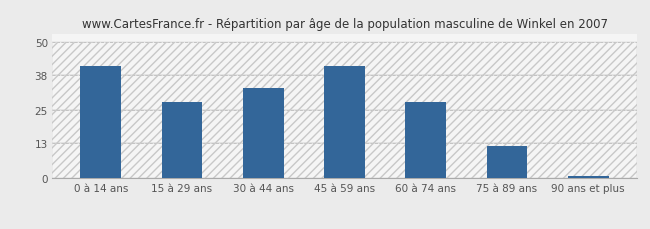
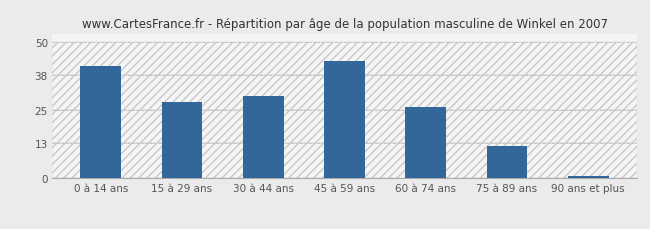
30 à 44 ans: 33 -> 30
45 à 59 ans: 41 -> 43
60 à 74 ans: 28 -> 26
